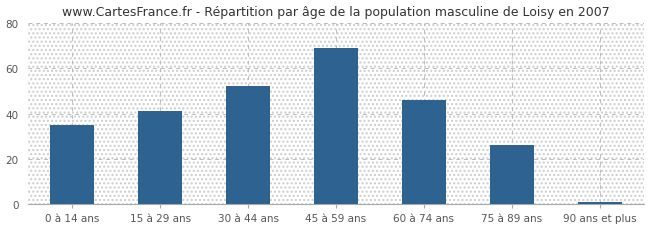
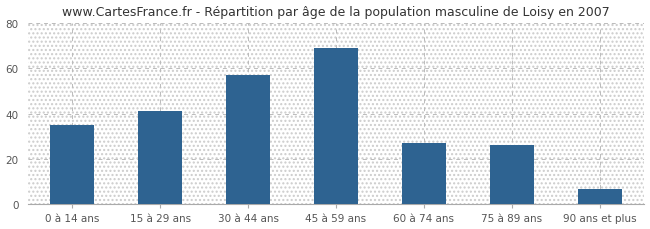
30 à 44 ans: 52 -> 57
60 à 74 ans: 46 -> 27
90 ans et plus: 1 -> 7
